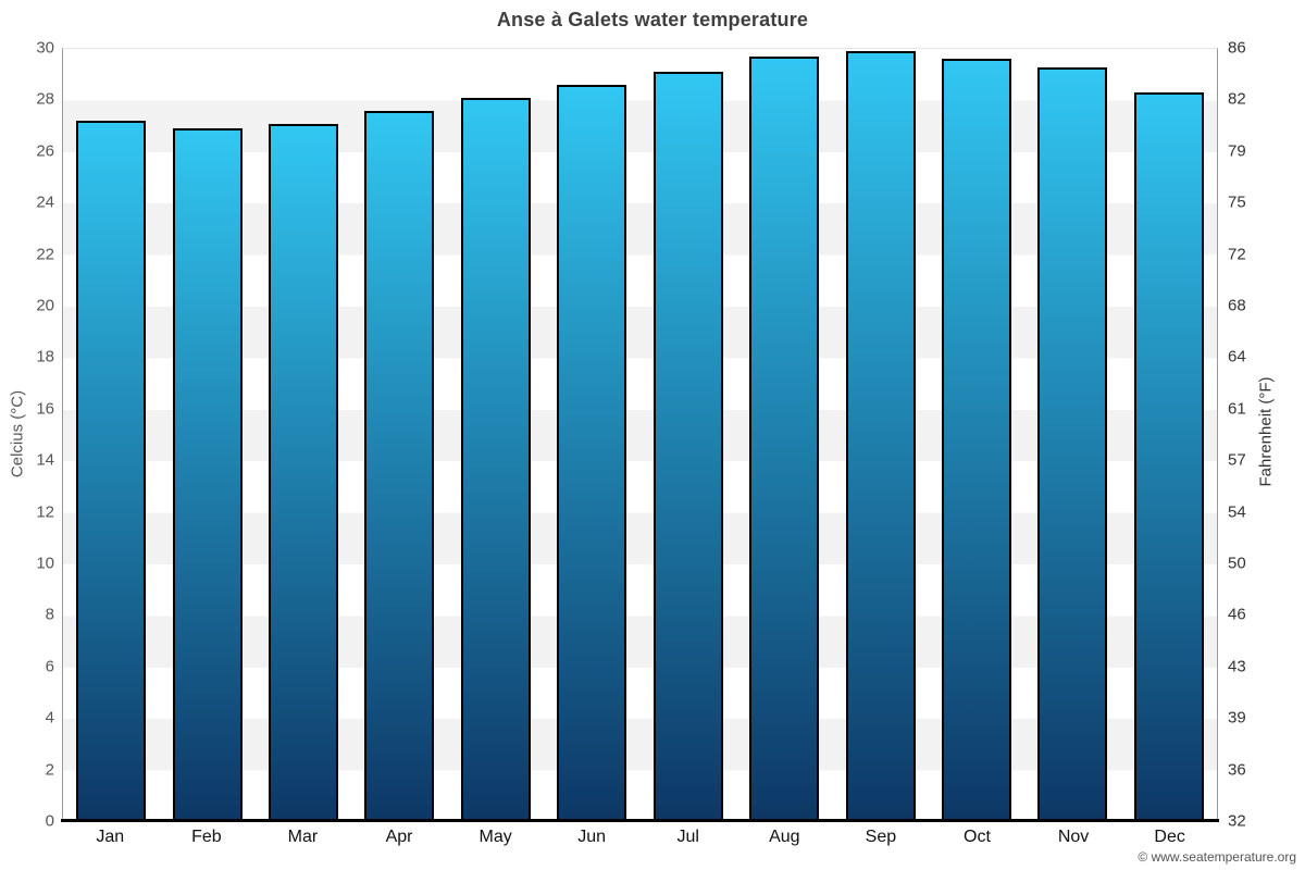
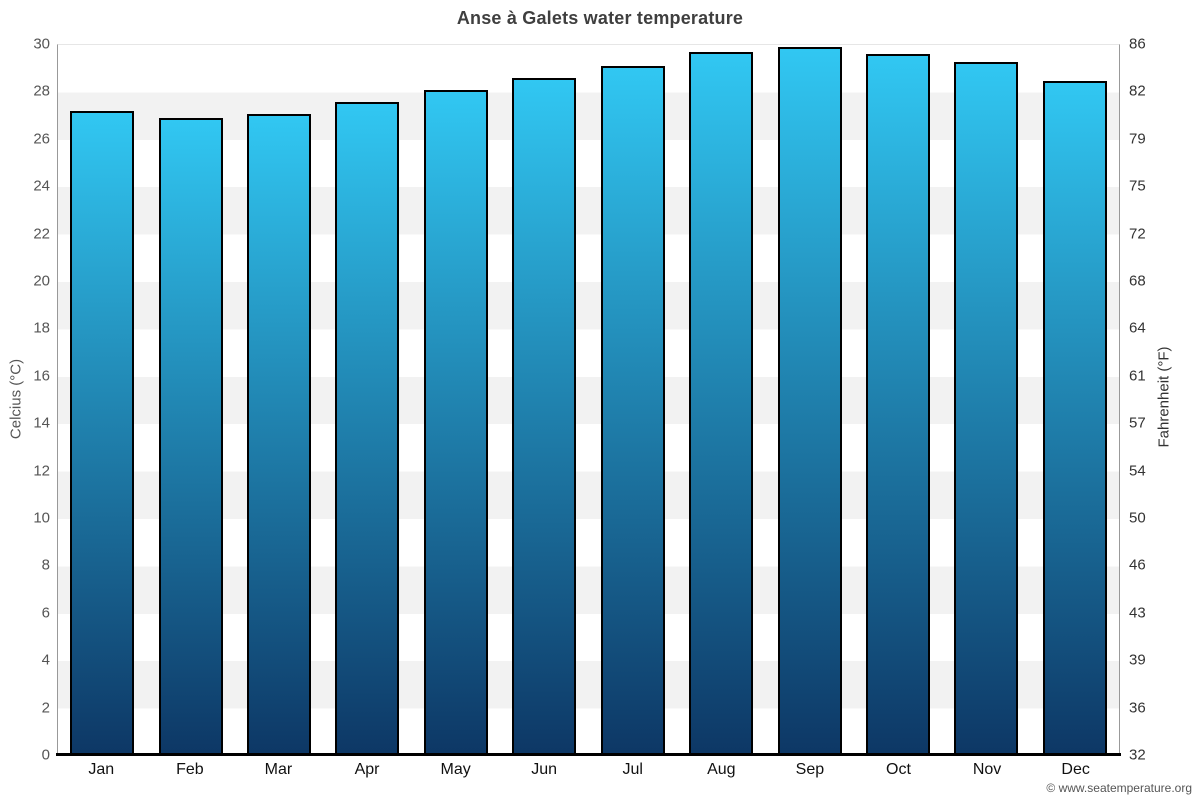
Dec: 28.3 -> 28.5
